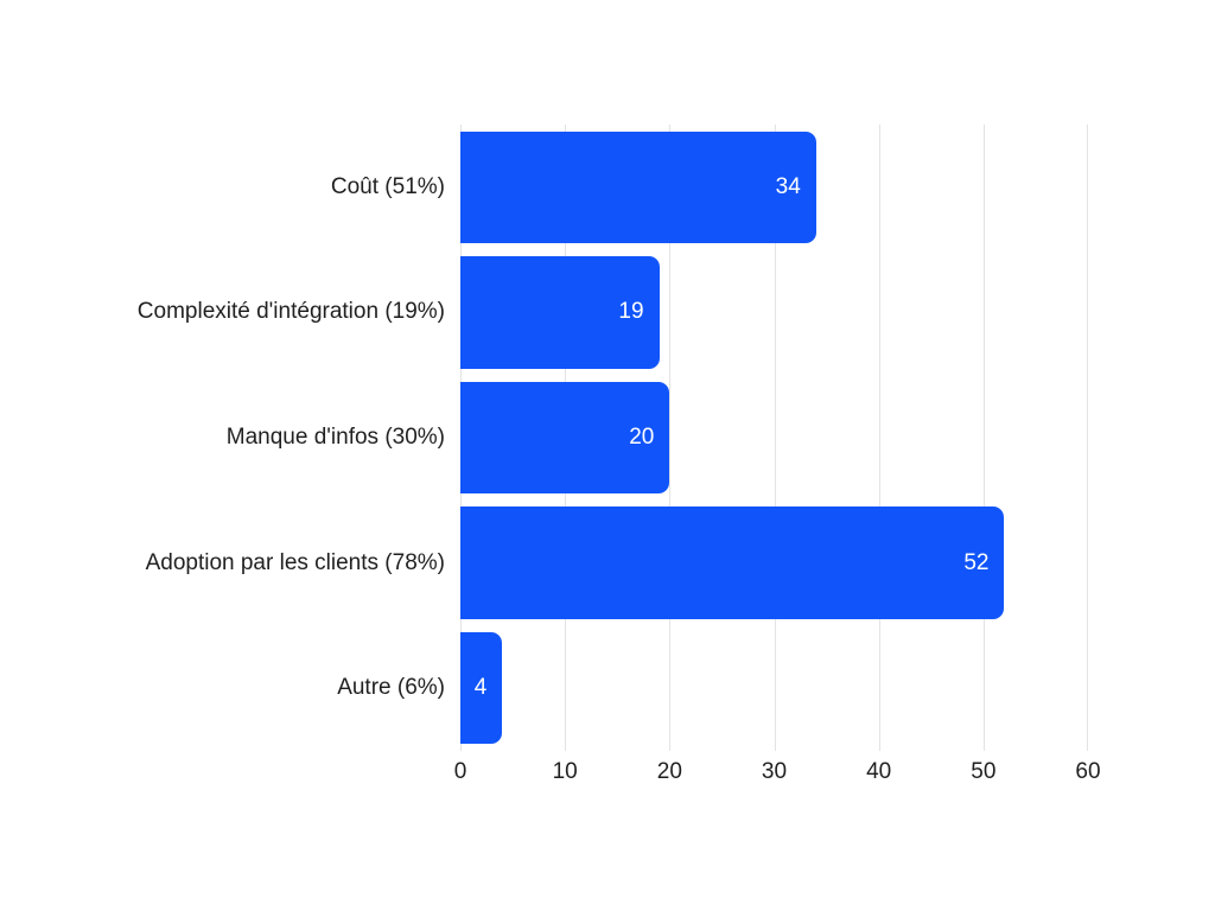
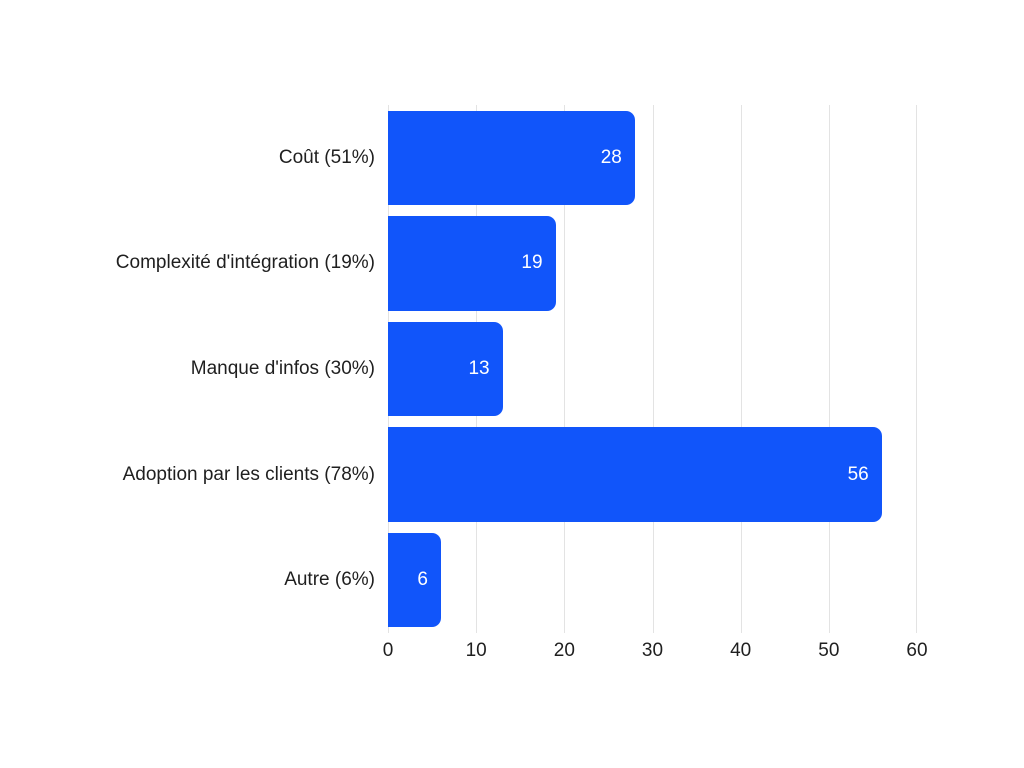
Coût (51%): 34 -> 28
Manque d'infos (30%): 20 -> 13
Adoption par les clients (78%): 52 -> 56
Autre (6%): 4 -> 6
